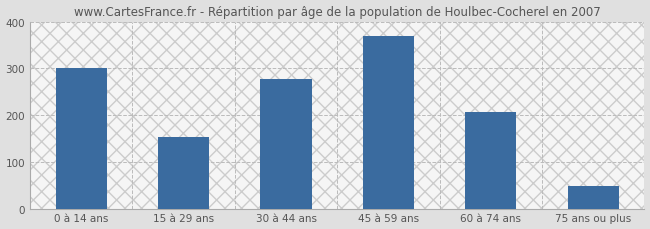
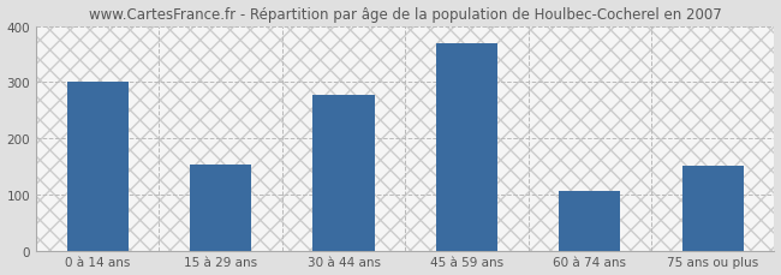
60 à 74 ans: 207 -> 105
75 ans ou plus: 48 -> 150
